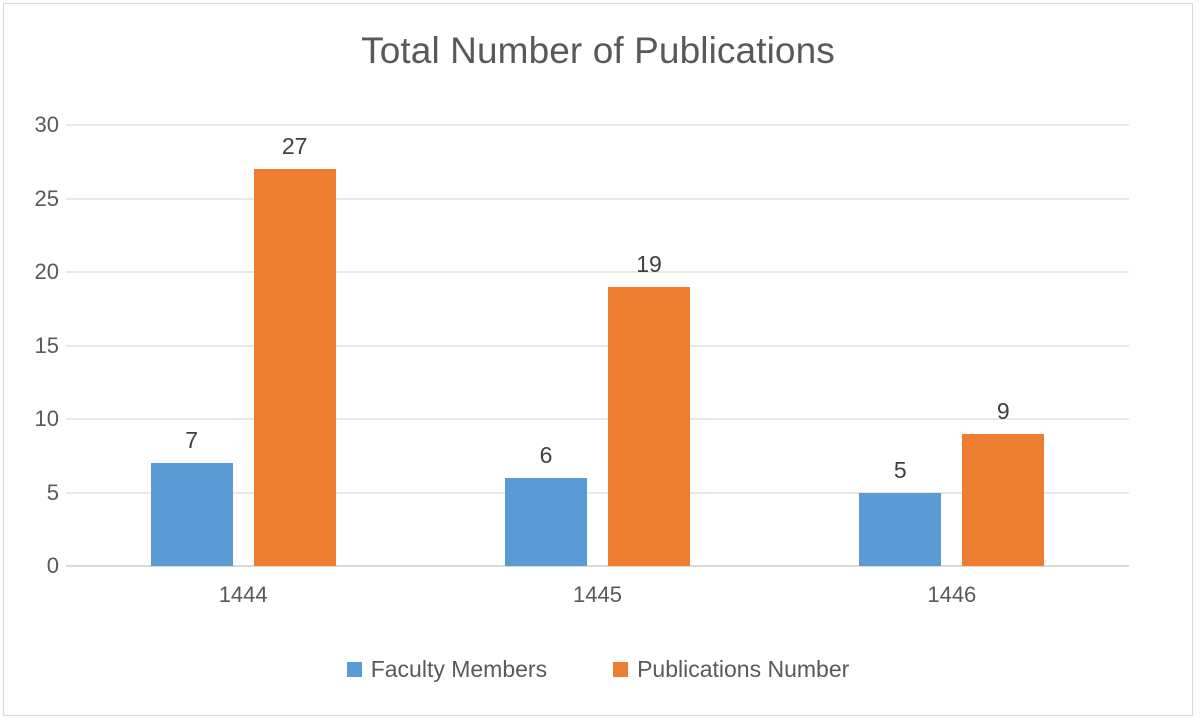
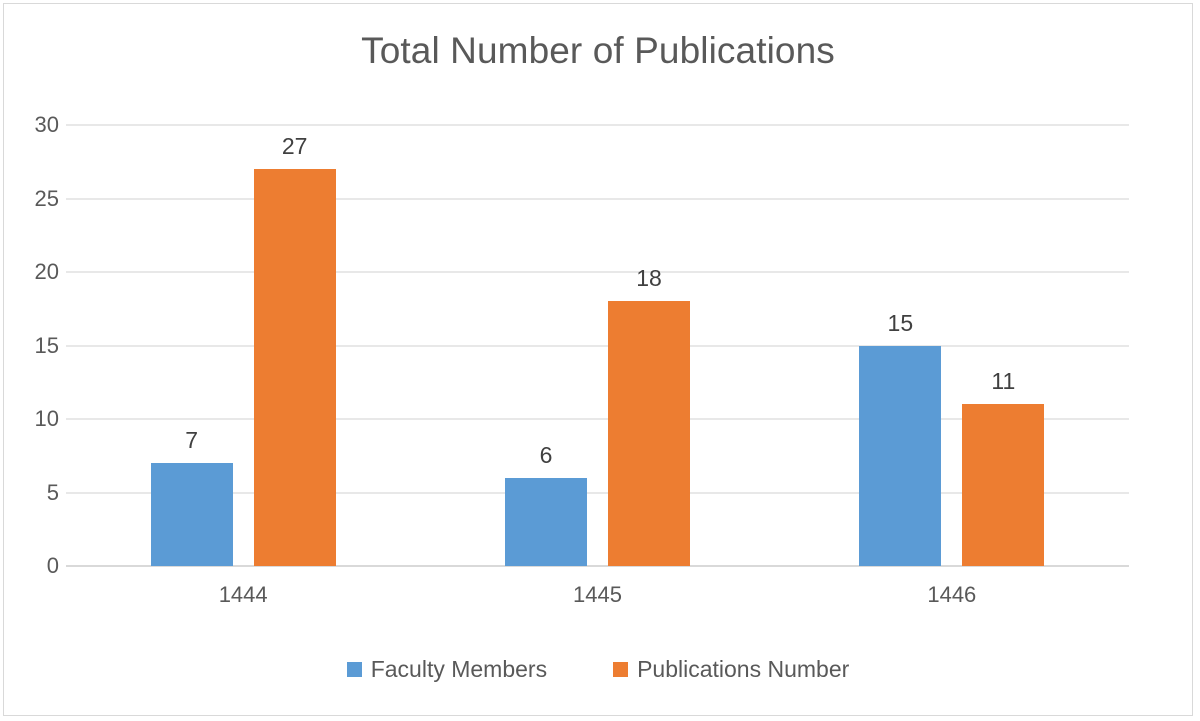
Publications Number/1445: 19 -> 18
Faculty Members/1446: 5 -> 15
Publications Number/1446: 9 -> 11
